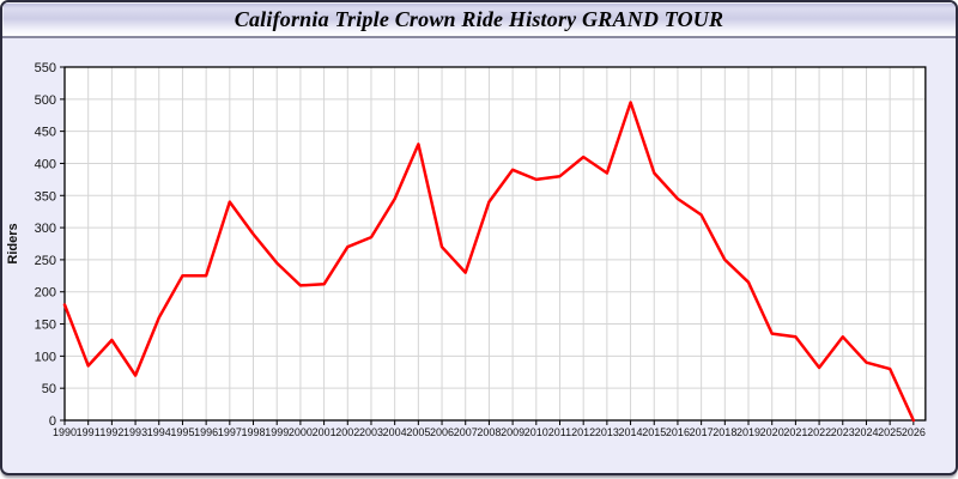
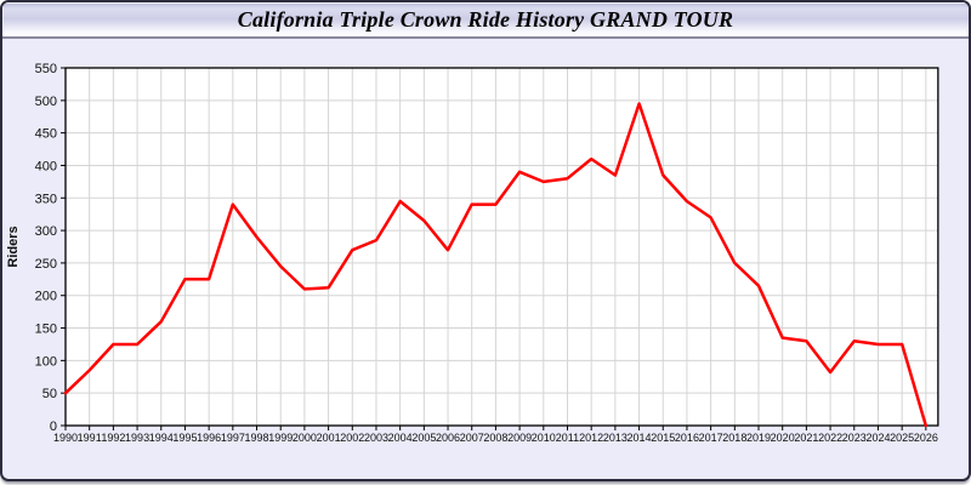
1990: 180 -> 50
1993: 70 -> 120
2005: 430 -> 320
2007: 230 -> 340
2024: 90 -> 120
2025: 80 -> 120
